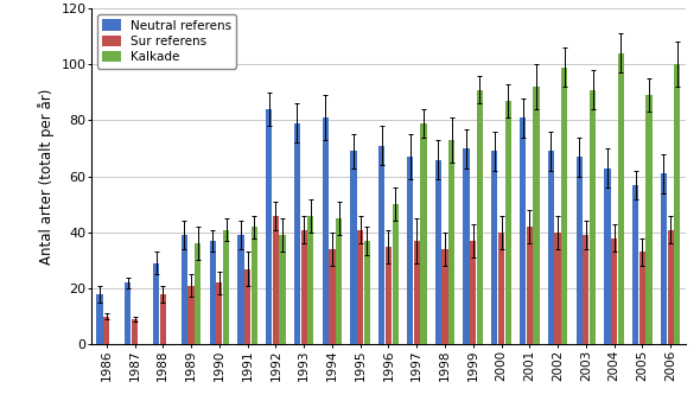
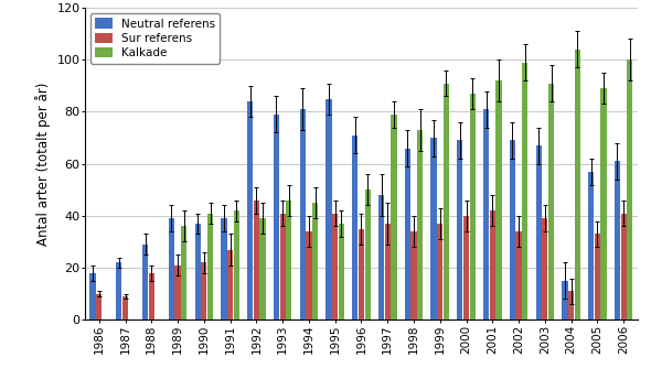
Neutral referens/1995: 69 -> 85
Neutral referens/1997: 67 -> 48
Sur referens/2002: 40 -> 34
Neutral referens/2004: 63 -> 15
Sur referens/2004: 38 -> 11
